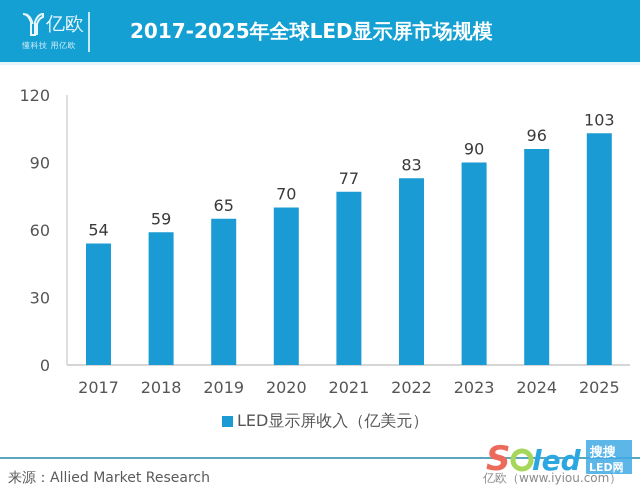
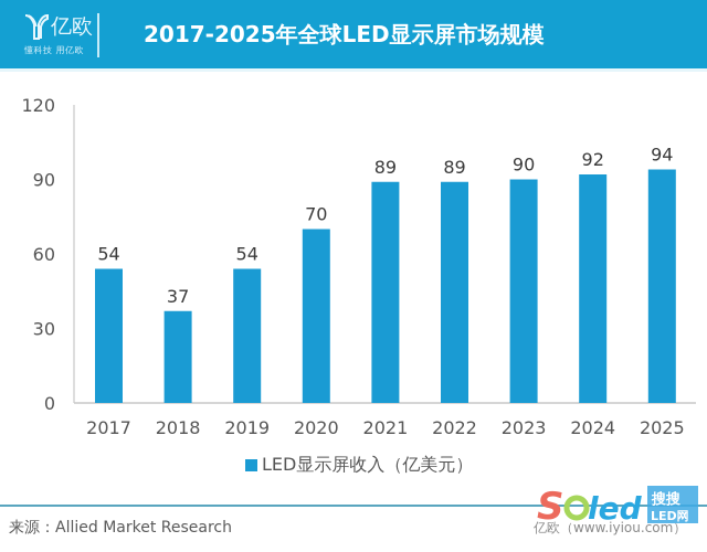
2018: 59 -> 37
2019: 65 -> 54
2021: 77 -> 89
2022: 83 -> 89
2024: 96 -> 92
2025: 103 -> 94
